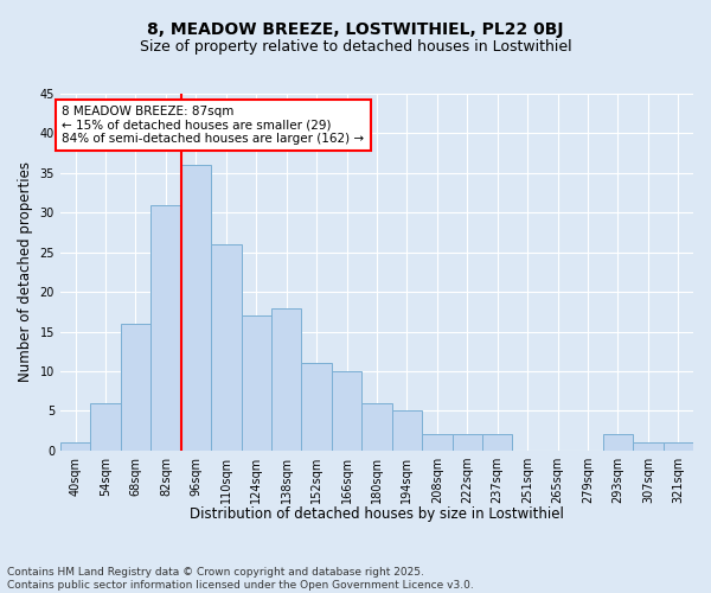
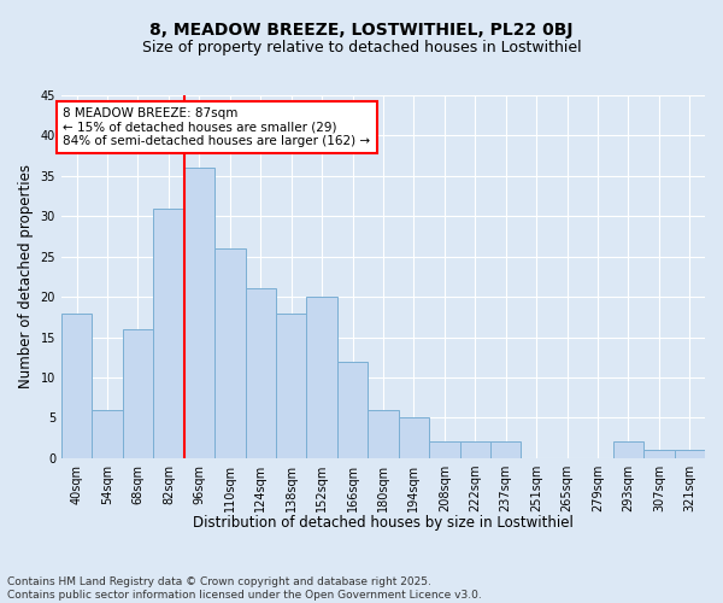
40sqm: 1 -> 18
124sqm: 17 -> 21
152sqm: 11 -> 20
166sqm: 10 -> 12
